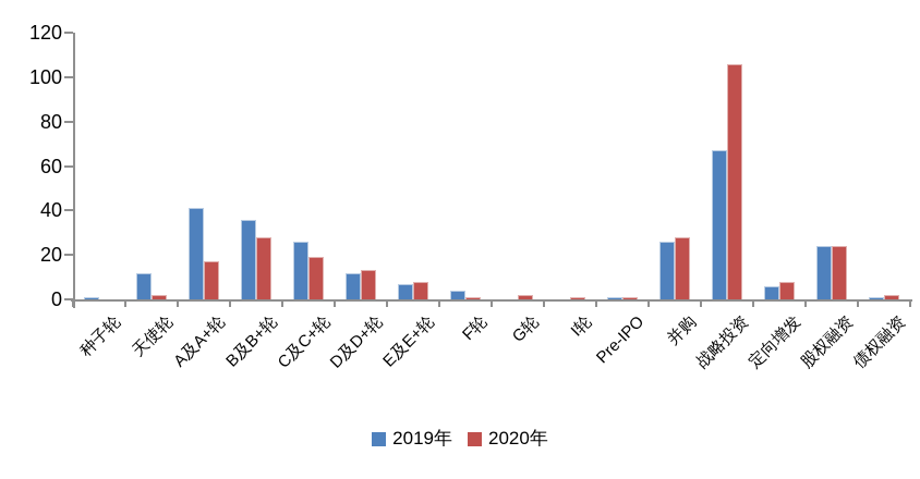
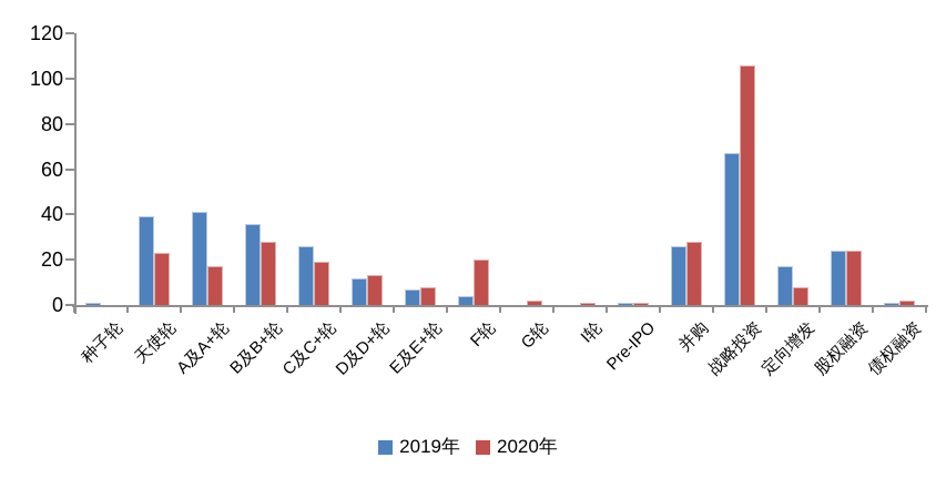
2019年/天使轮: 12 -> 39
2020年/天使轮: 2 -> 23
2020年/F轮: 1 -> 20
2019年/定向增发: 6 -> 17
